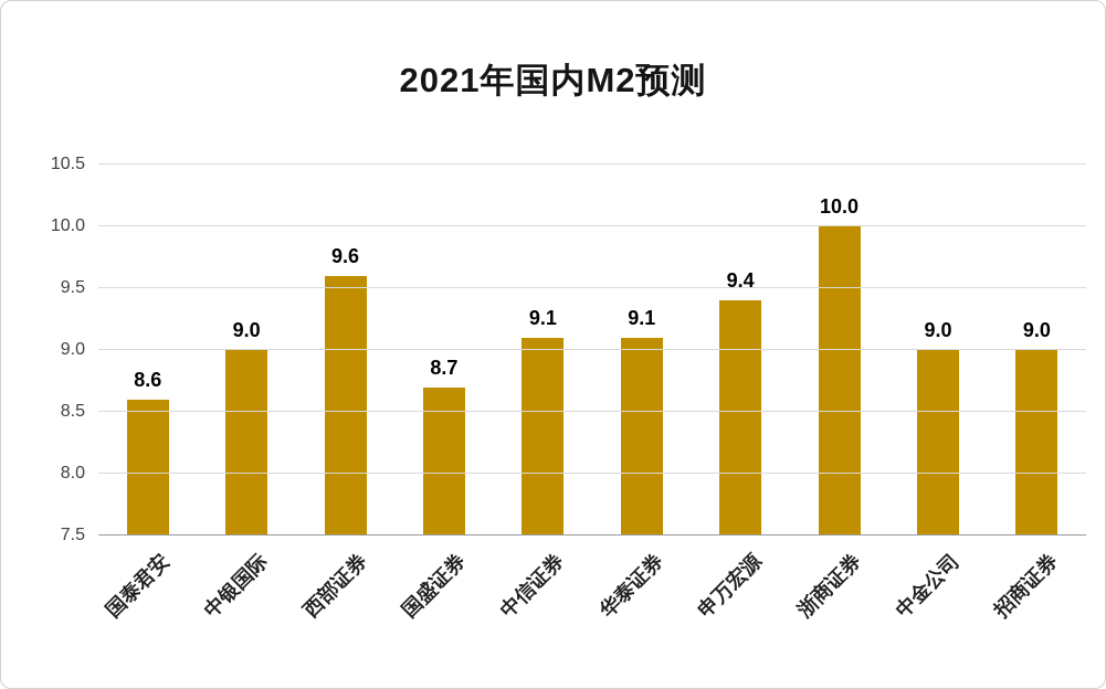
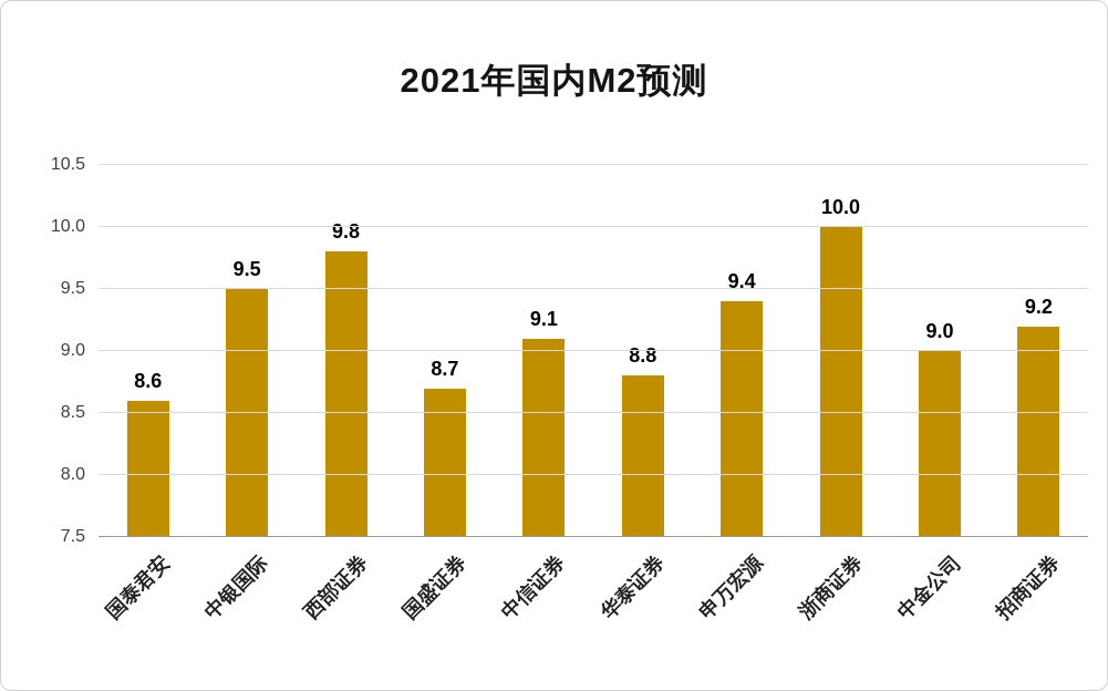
中银国际: 9.0 -> 9.5
西部证券: 9.6 -> 9.8
华泰证券: 9.1 -> 8.8
招商证券: 9.0 -> 9.2
